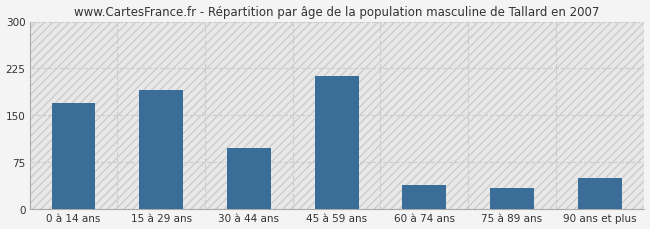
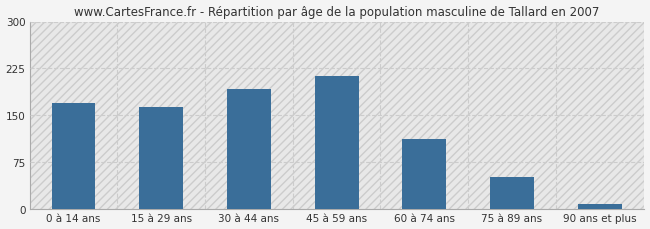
15 à 29 ans: 190 -> 163
30 à 44 ans: 98 -> 192
60 à 74 ans: 38 -> 113
75 à 89 ans: 34 -> 52
90 ans et plus: 50 -> 8
